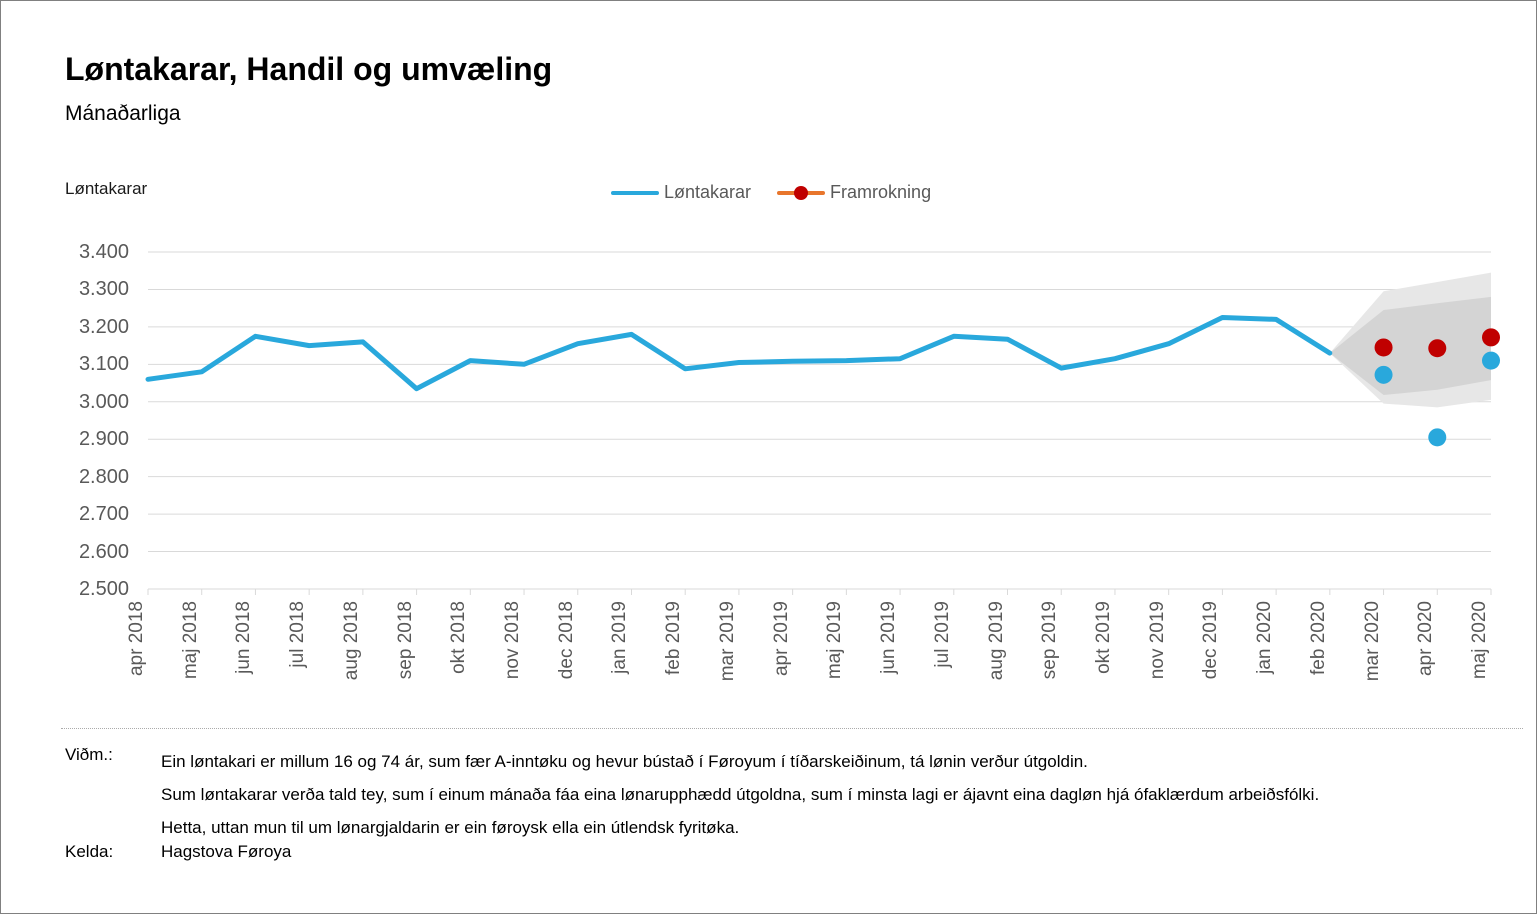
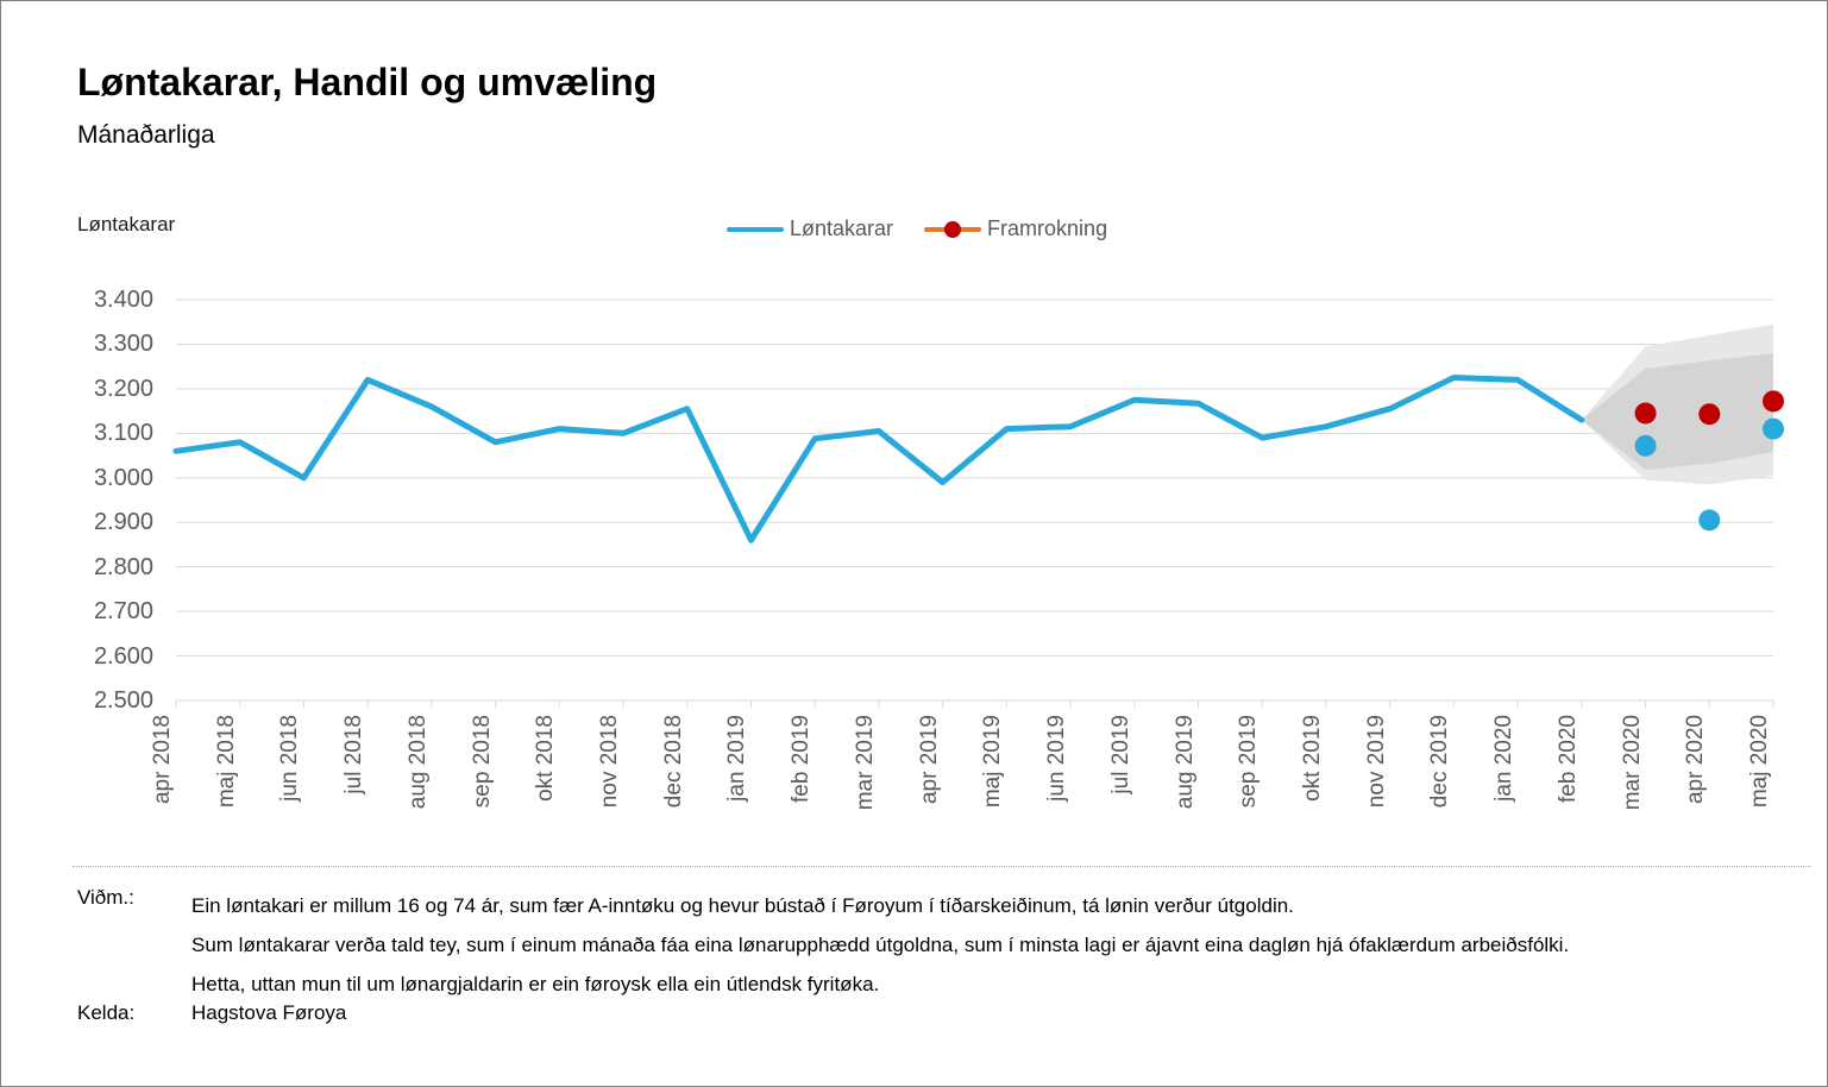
jun 2018: 3180 -> 3000
jul 2018: 3150 -> 3220
sep 2018: 3040 -> 3080
jan 2019: 3180 -> 2860
apr 2019: 3110 -> 2990
